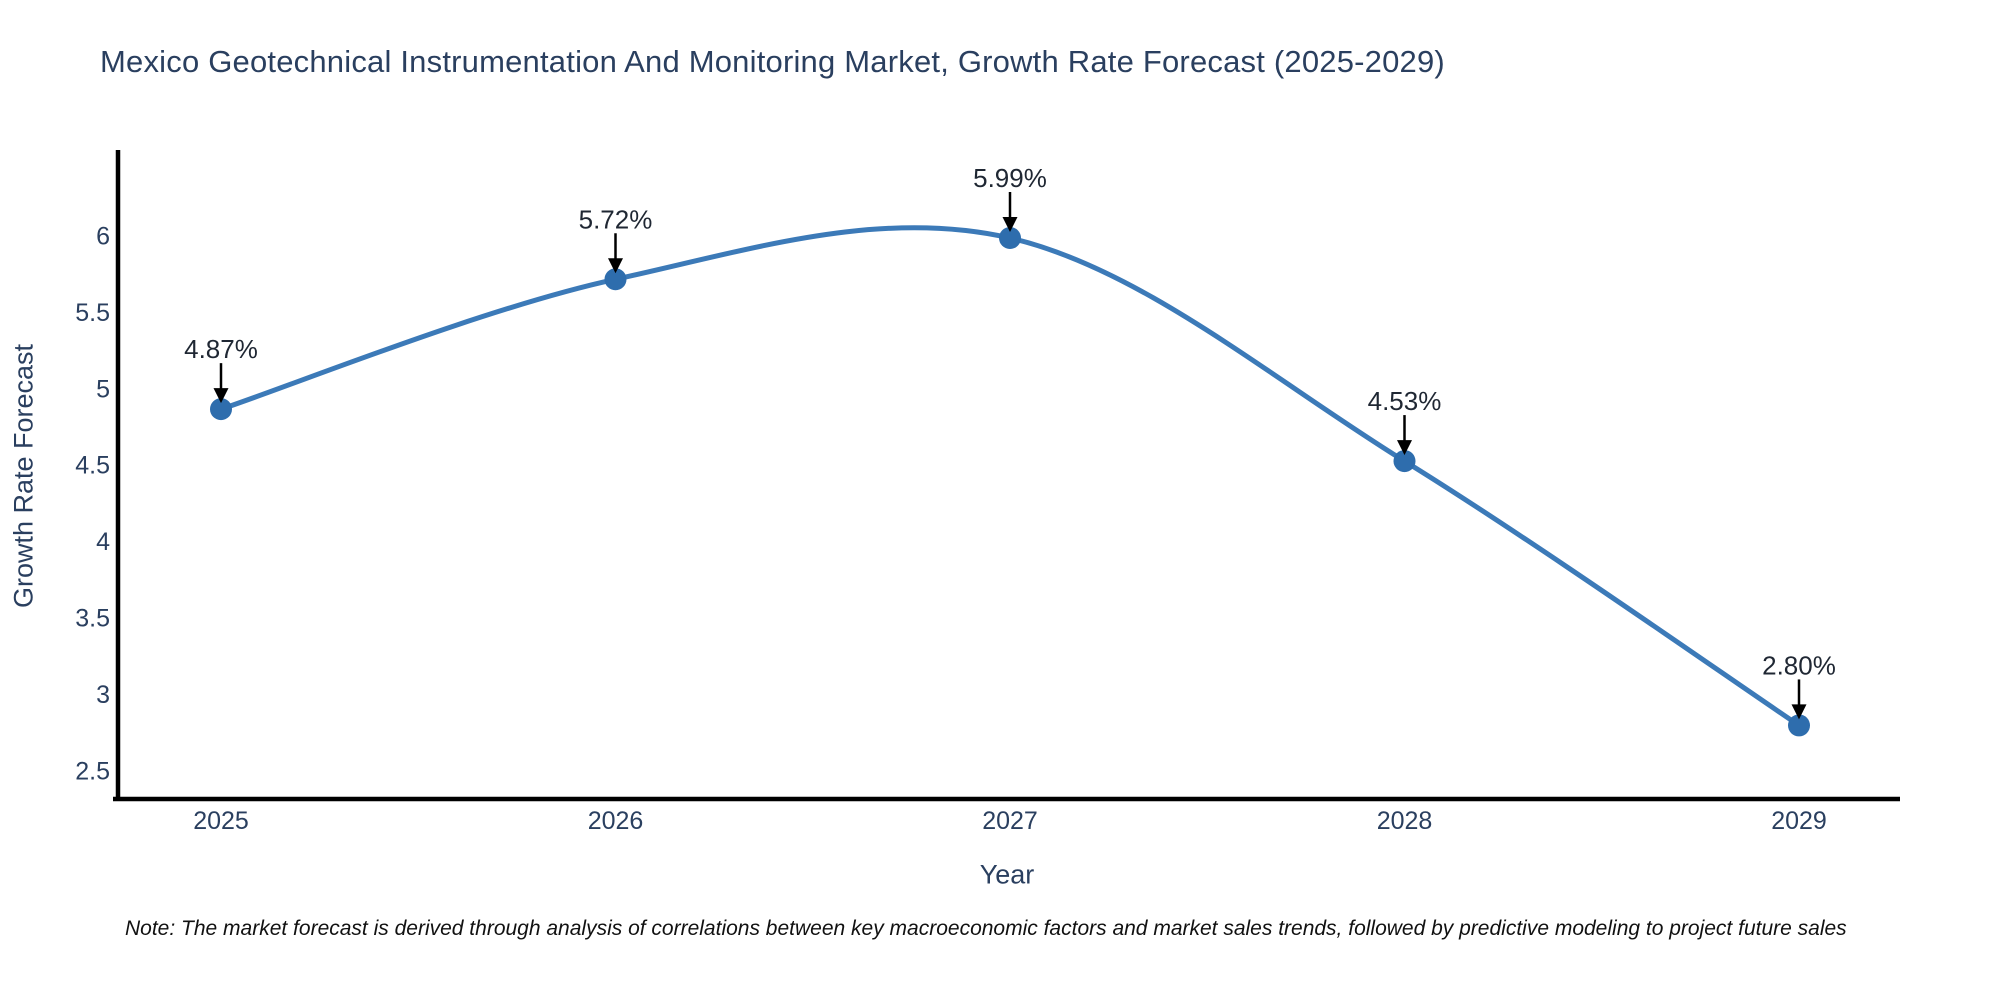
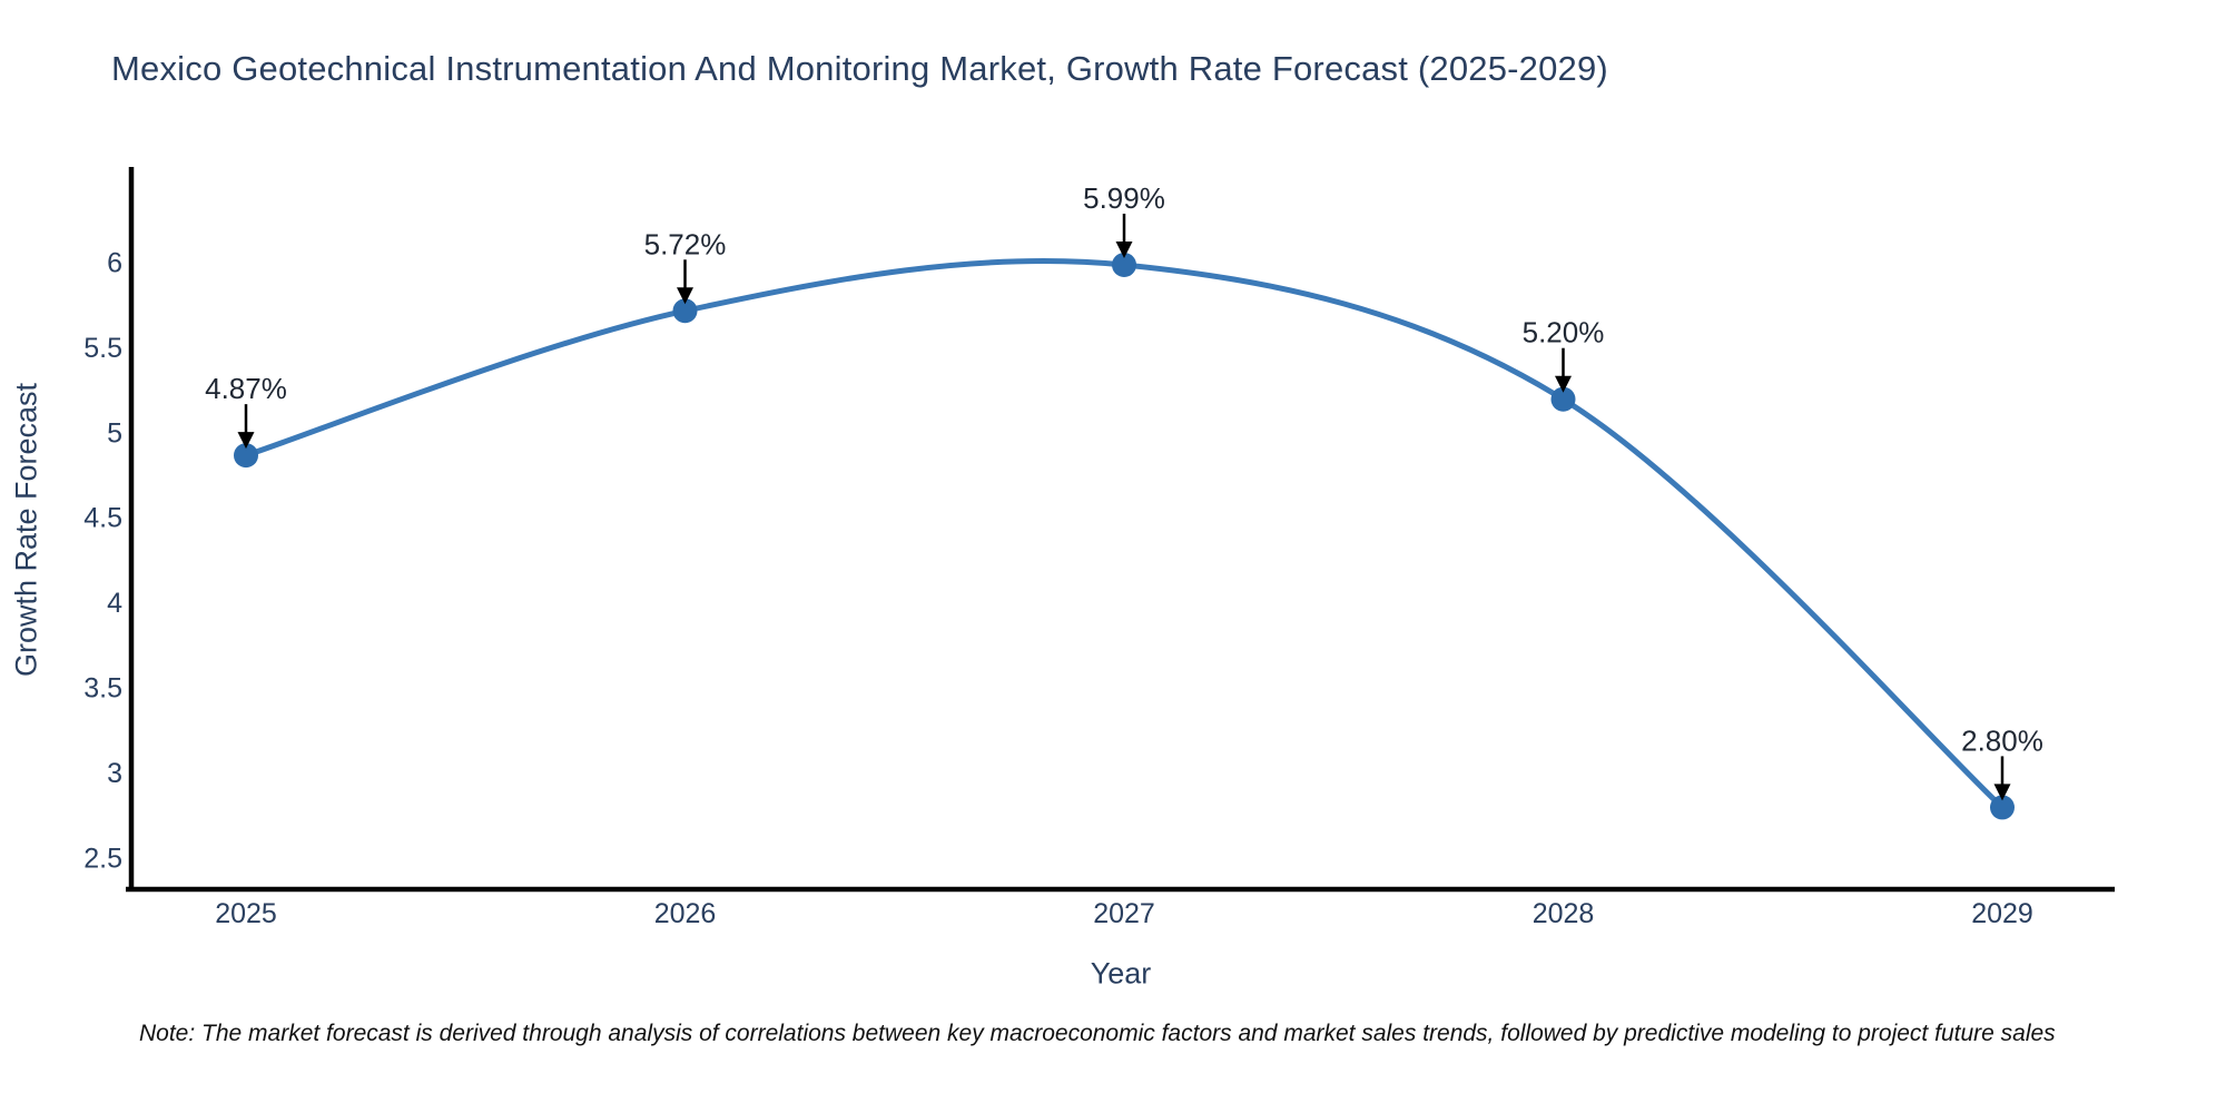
2028: 4.53% -> 5.20%
